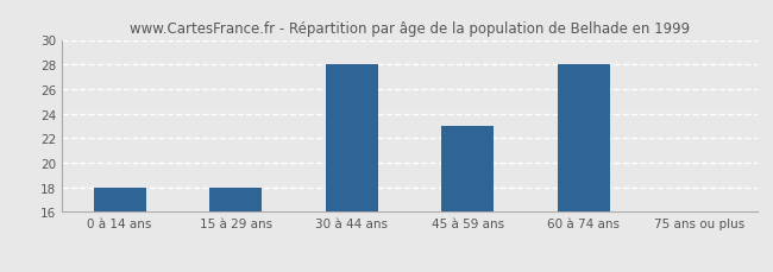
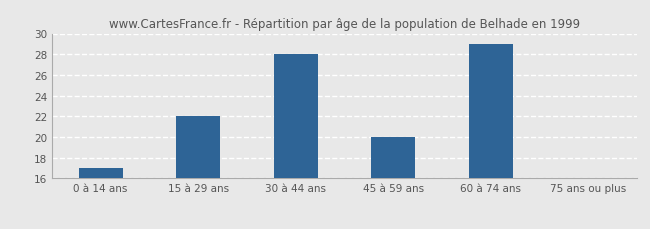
0 à 14 ans: 18 -> 17
15 à 29 ans: 18 -> 22
45 à 59 ans: 23 -> 20
60 à 74 ans: 28 -> 29
